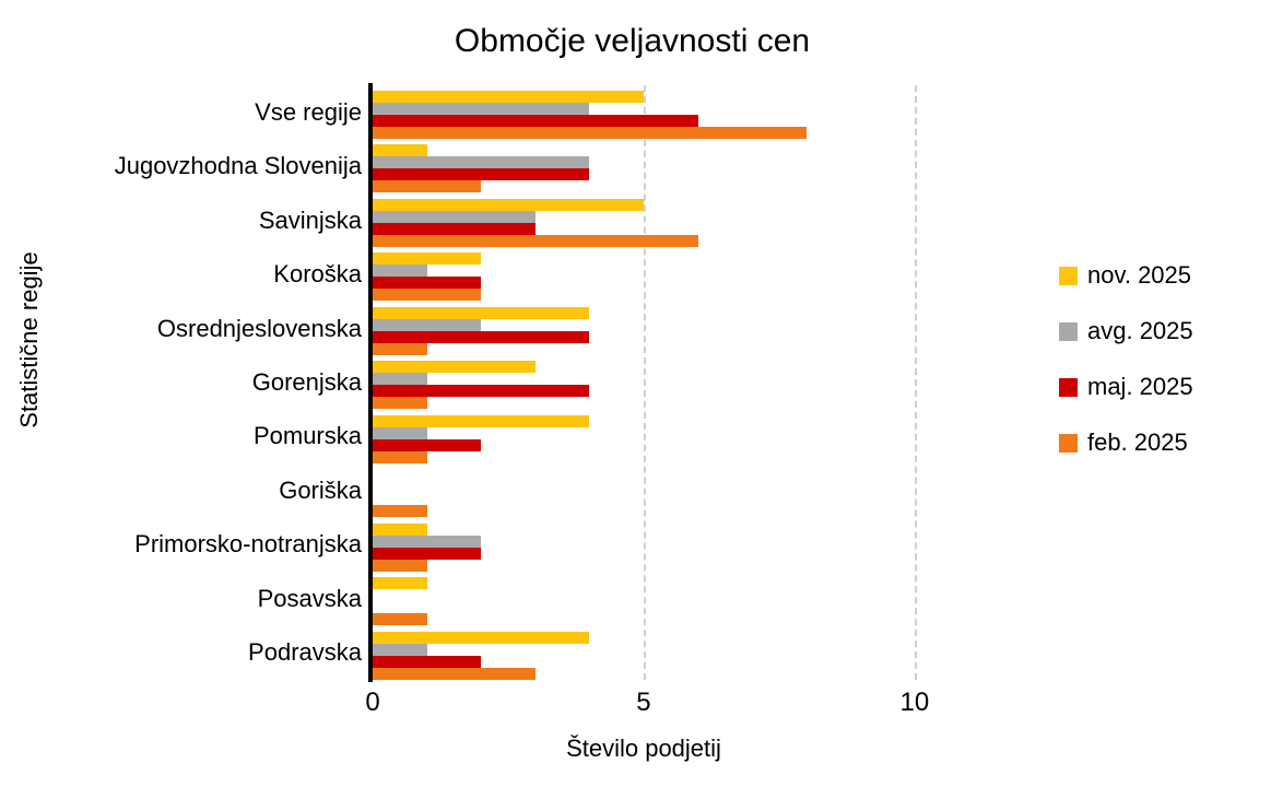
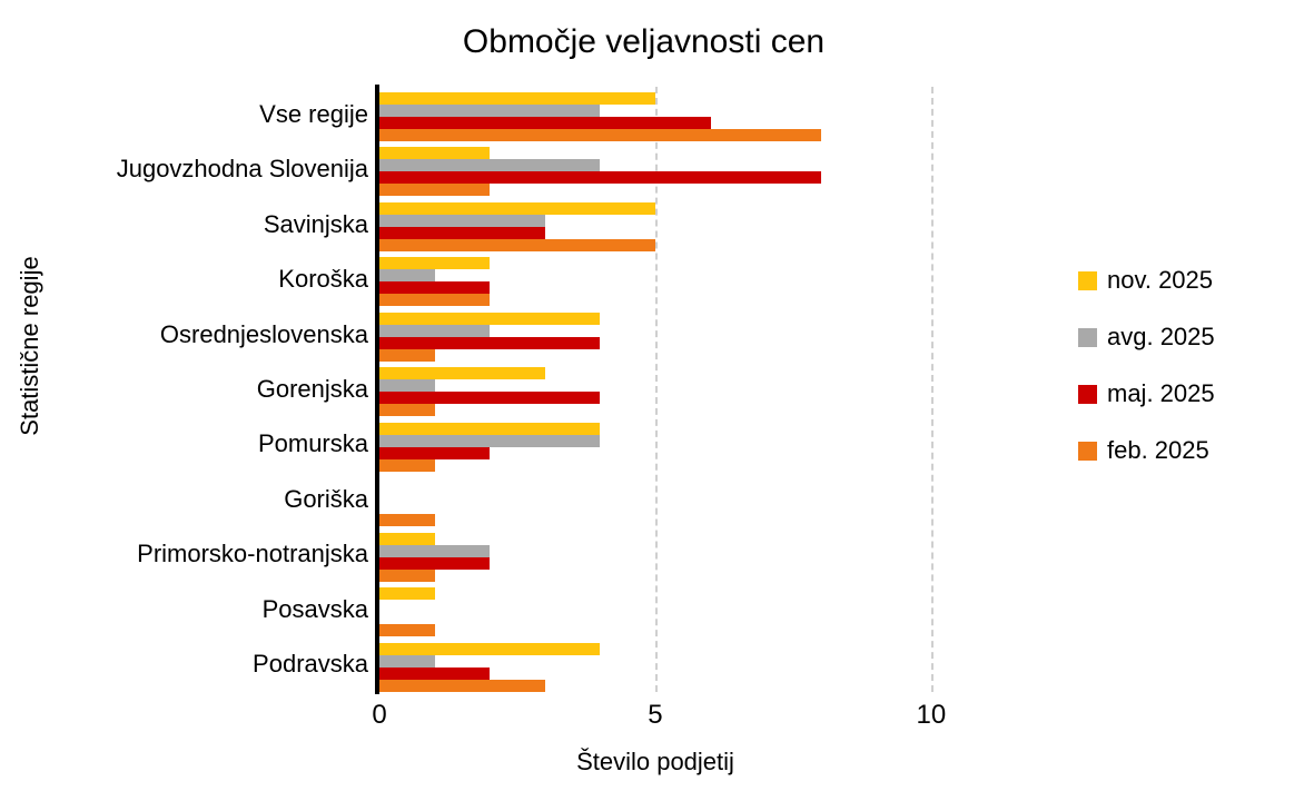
nov. 2025/Jugovzhodna Slovenija: 1 -> 2
maj. 2025/Jugovzhodna Slovenija: 4 -> 8
feb. 2025/Savinjska: 6 -> 5
avg. 2025/Pomurska: 1 -> 4
